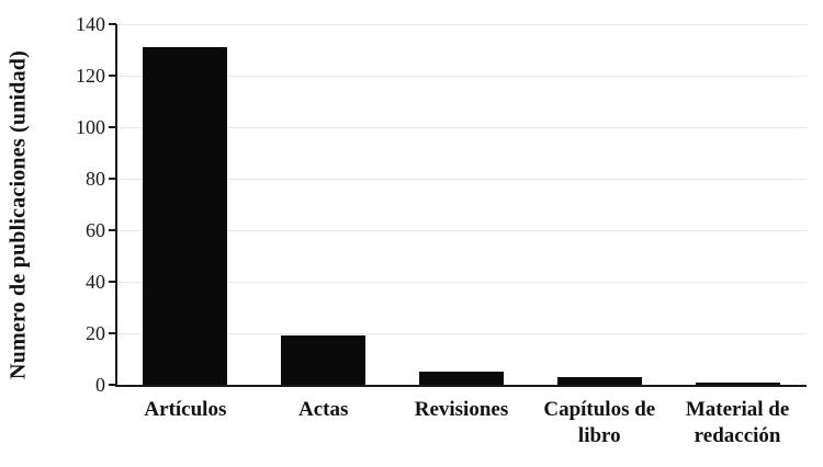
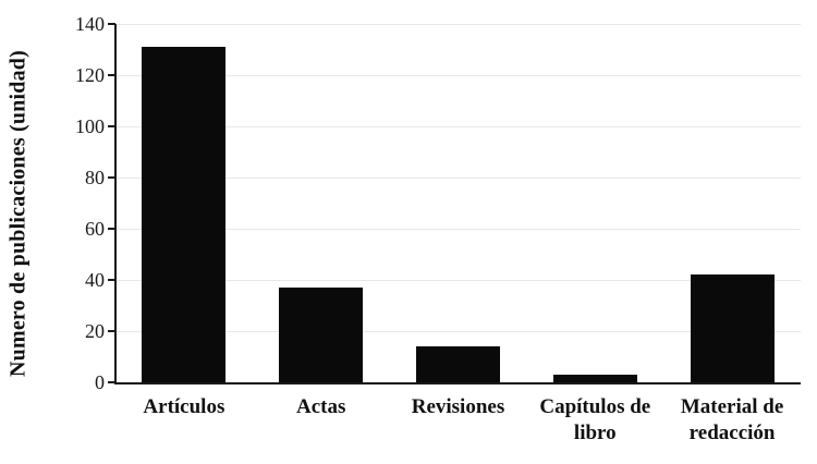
Actas: 19 -> 37
Revisiones: 5 -> 14
Material de redacción: 1 -> 42
